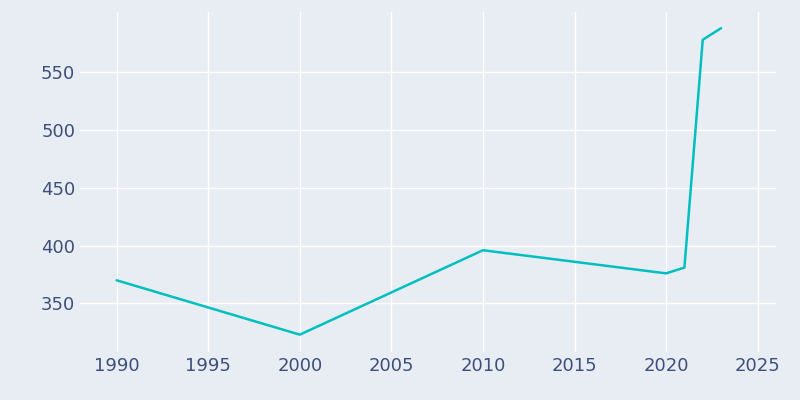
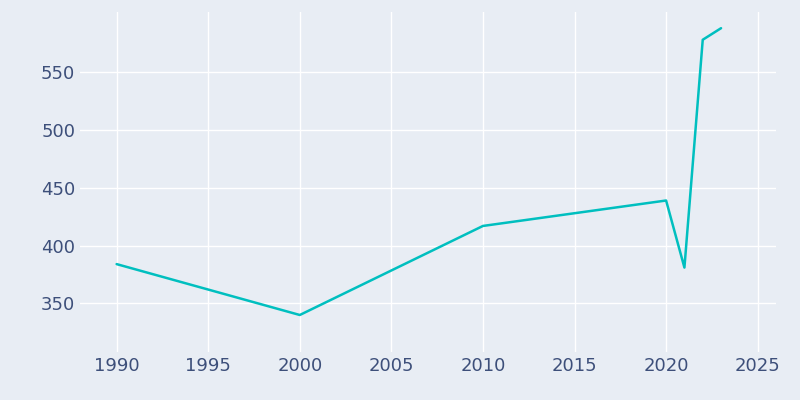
1990: 370 -> 384
2000: 323 -> 340
2010: 396 -> 417
2020: 376 -> 439
